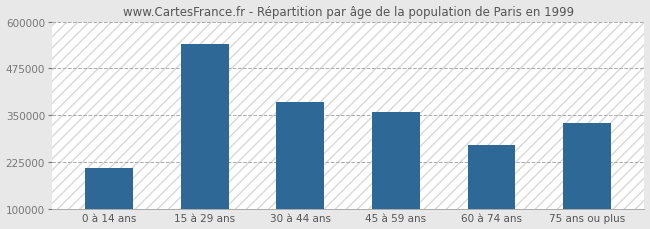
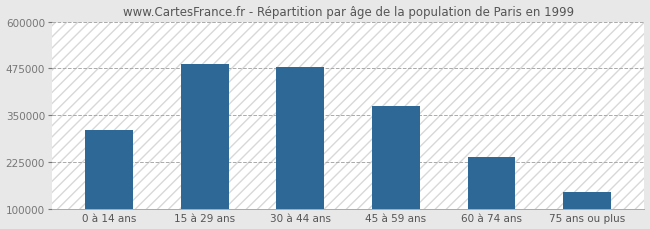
0 à 14 ans: 210000 -> 310000
15 à 29 ans: 540000 -> 487000
30 à 44 ans: 385000 -> 480000
45 à 59 ans: 360000 -> 375000
60 à 74 ans: 270000 -> 240000
75 ans ou plus: 330000 -> 145000
